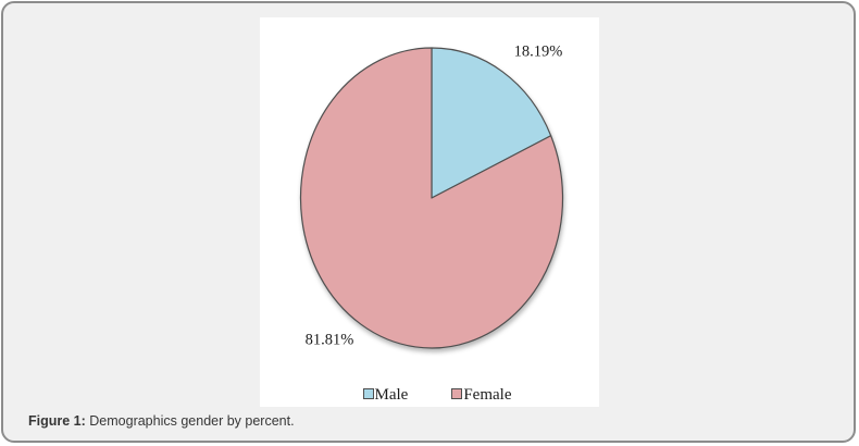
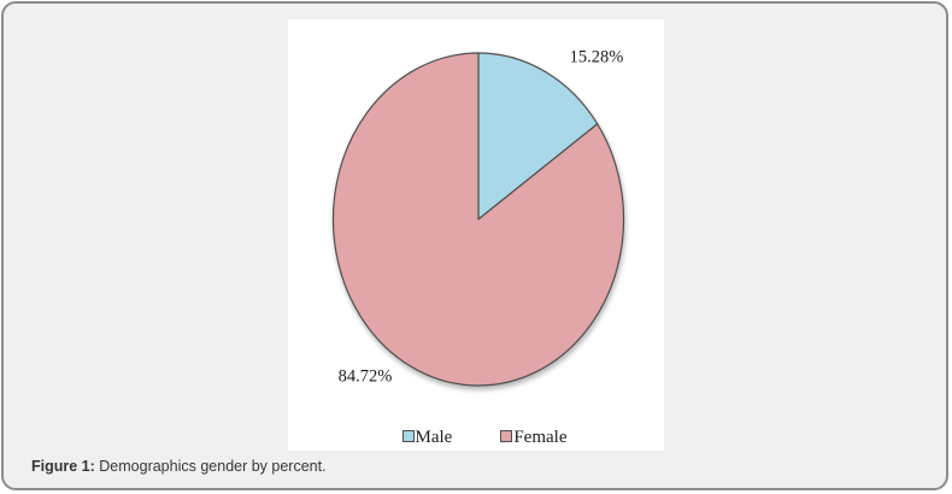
Male: 18.19% -> 15.28%
Female: 81.81% -> 84.72%
